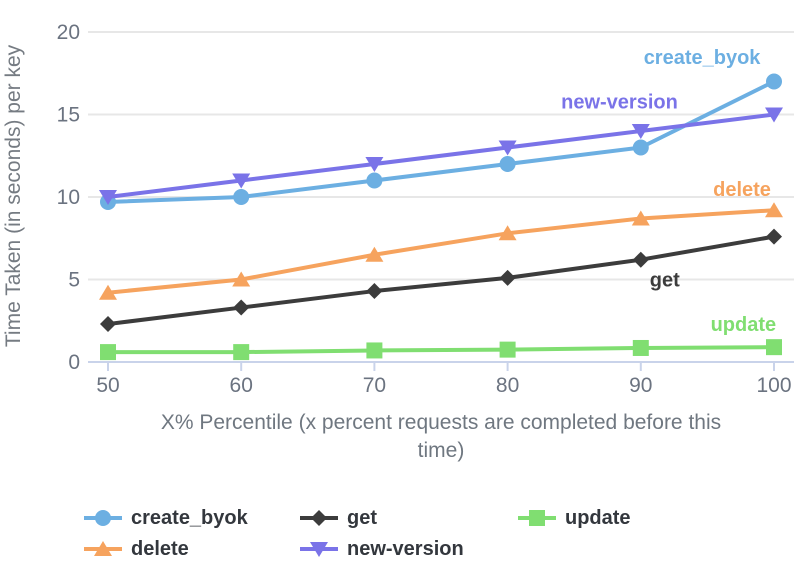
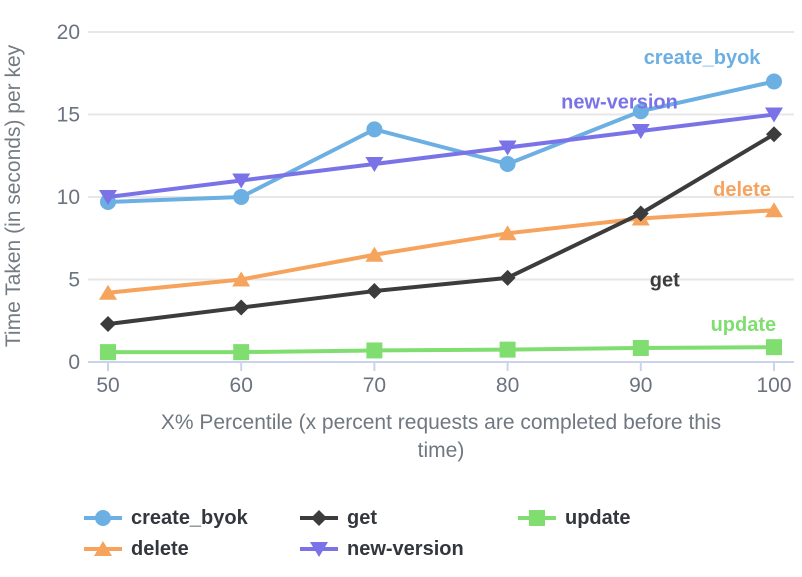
create_byok/70: 11.0 -> 14.1
create_byok/90: 13.0 -> 15.2
get/90: 6.2 -> 9.0
get/100: 7.6 -> 13.8
